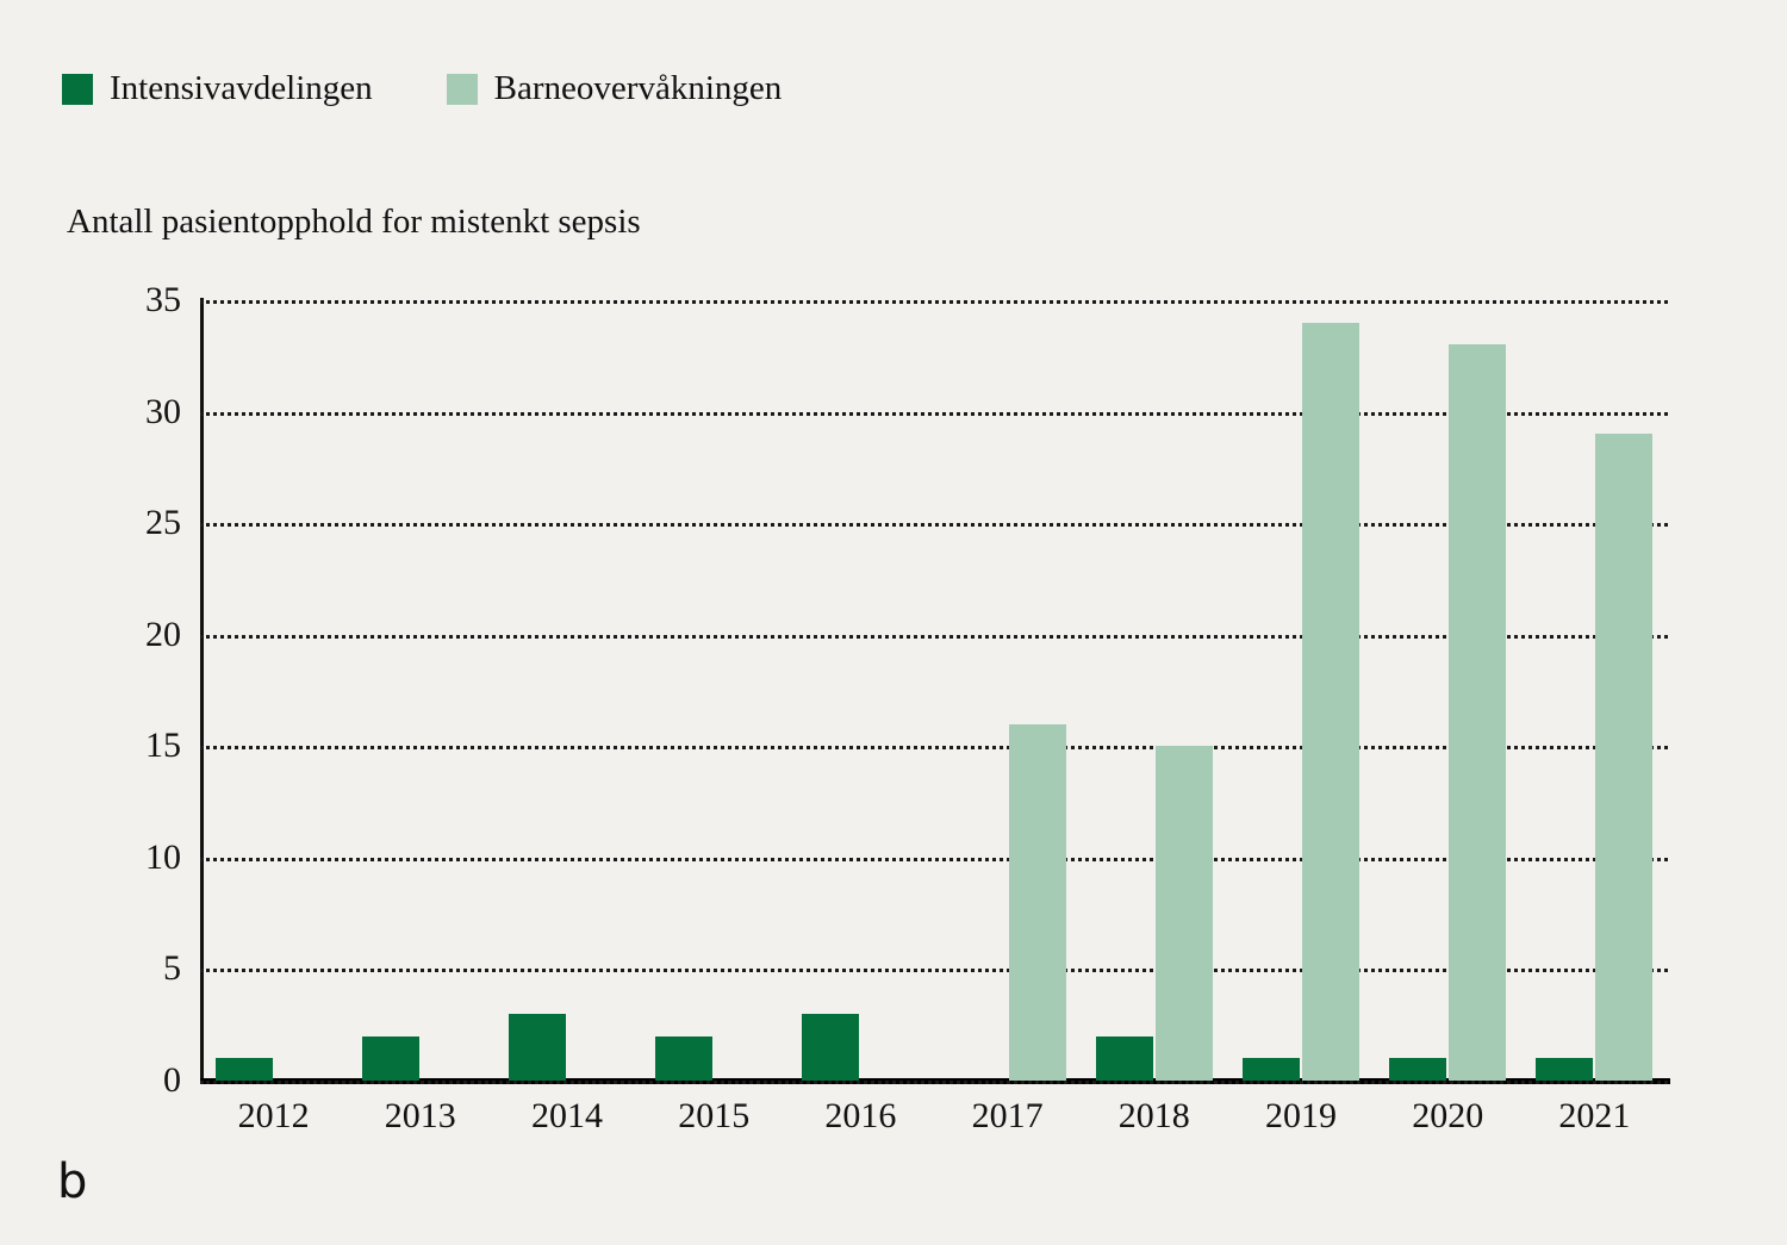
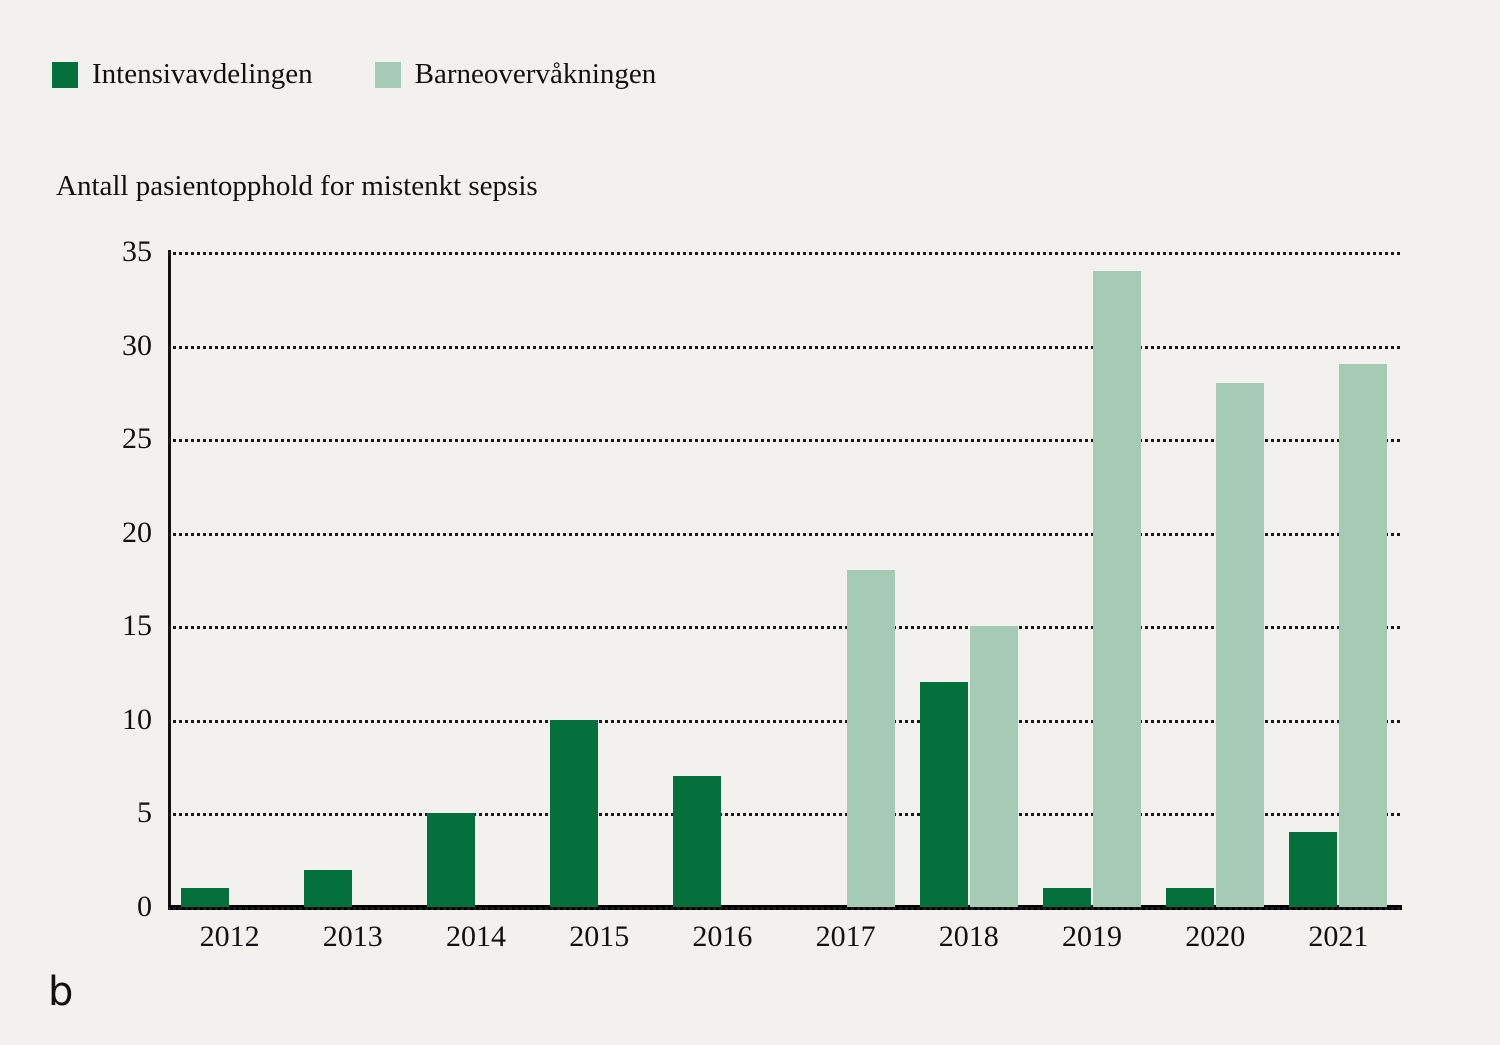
Intensivavdelingen/2014: 3 -> 5
Intensivavdelingen/2015: 2 -> 10
Intensivavdelingen/2016: 3 -> 7
Barneovervåkningen/2017: 16 -> 18
Intensivavdelingen/2018: 2 -> 12
Barneovervåkningen/2020: 33 -> 28
Intensivavdelingen/2021: 1 -> 4
